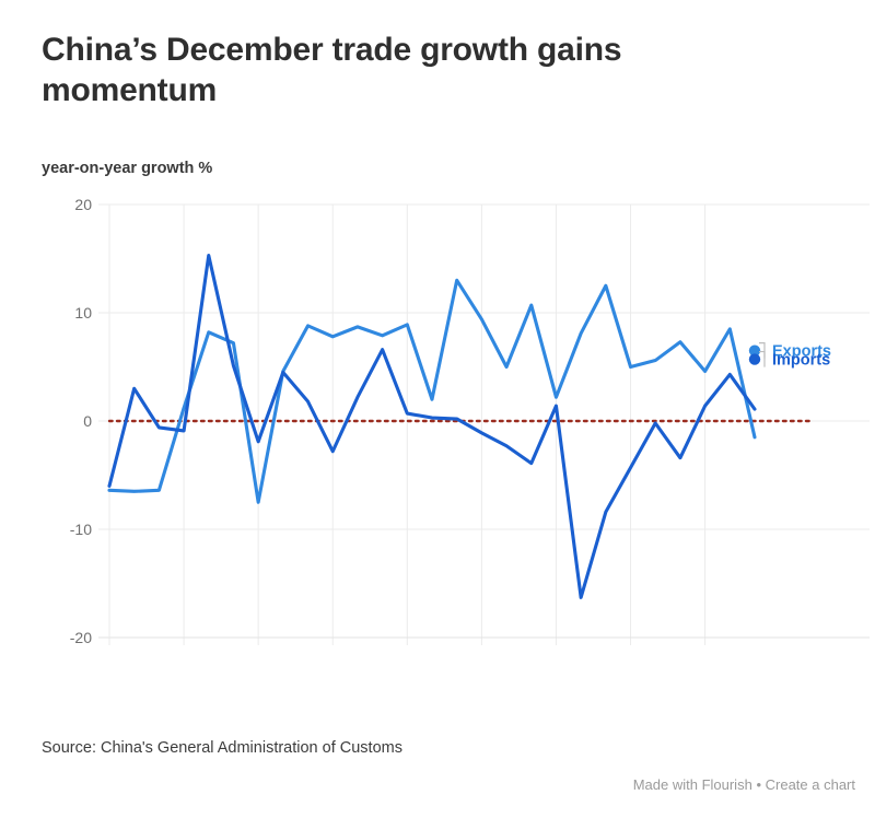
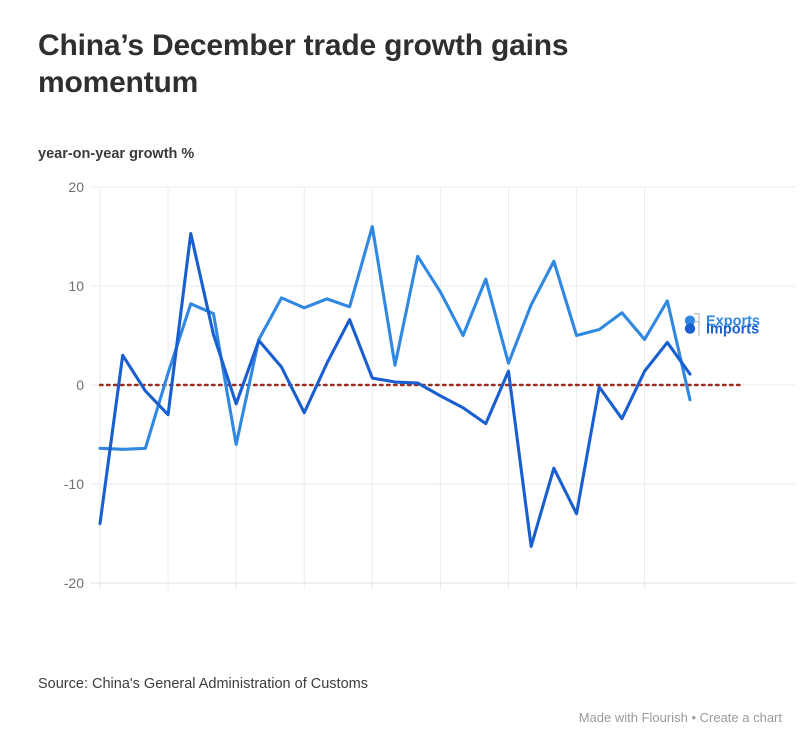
Imports/Oct 2023: -6 -> -14
Imports/Jan 2024: -1 -> -3
Exports/Apr 2024: -8 -> -6
Exports/Oct 2024: 9 -> 16
Imports/Jul 2025: -4 -> -13
